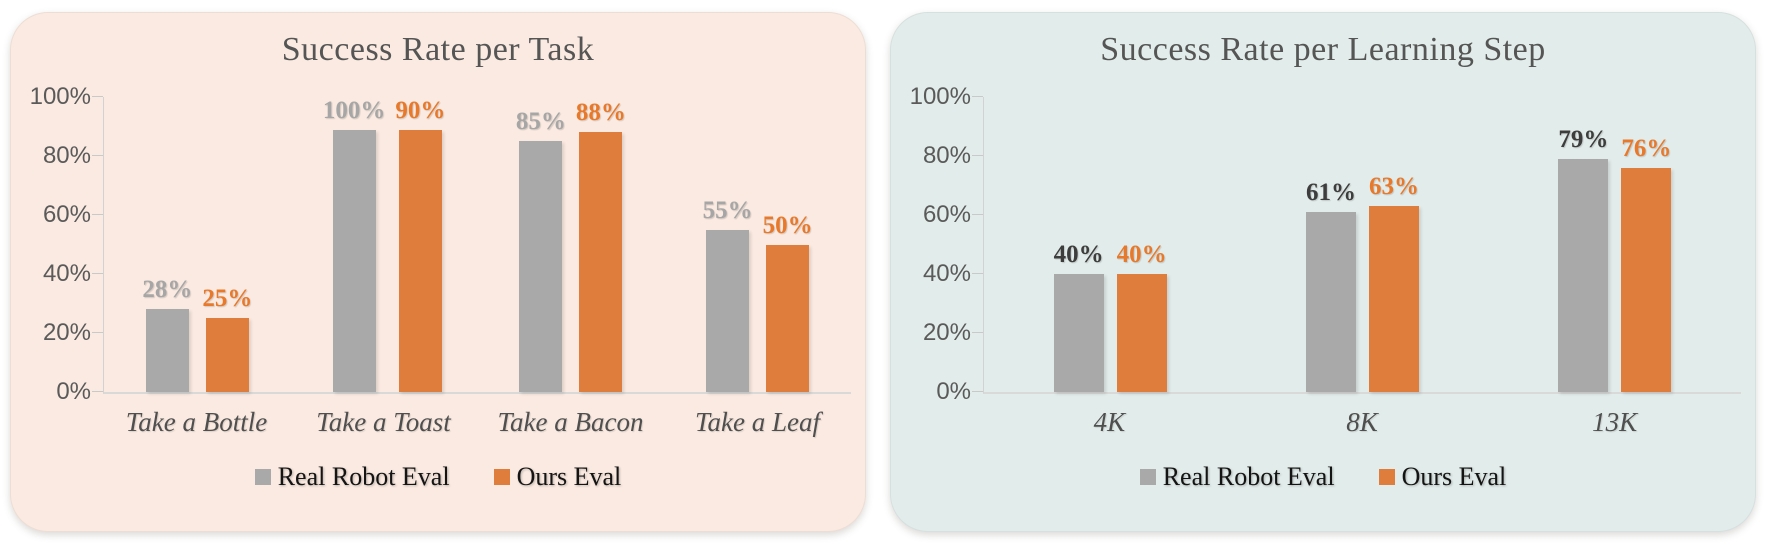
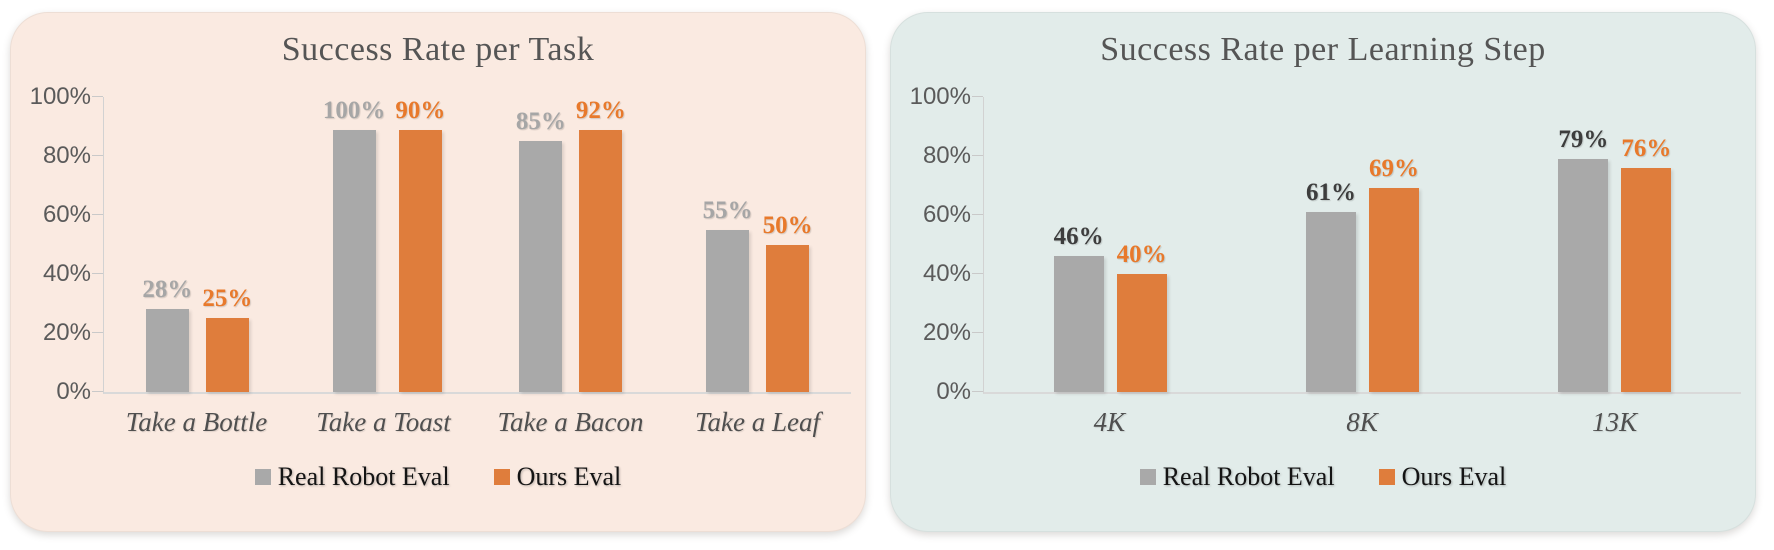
Success Rate per Task/Ours Eval/Take a Bacon: 88% -> 92%
Success Rate per Learning Step/Real Robot Eval/4K: 40% -> 46%
Success Rate per Learning Step/Ours Eval/8K: 63% -> 69%
